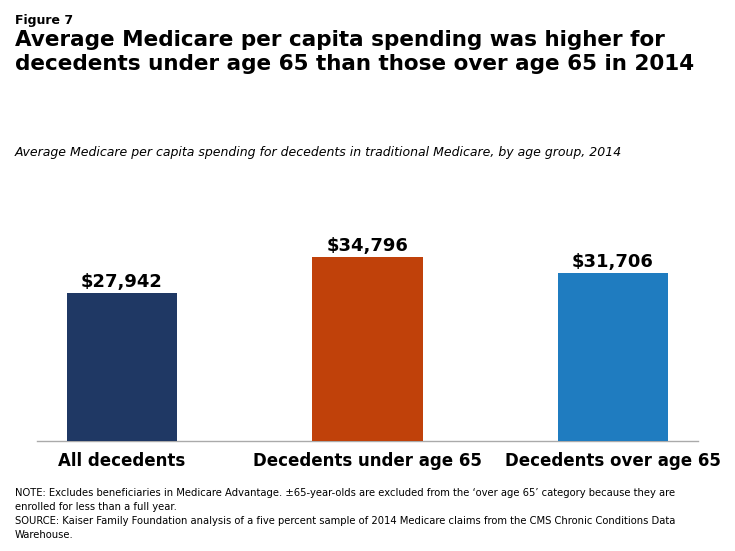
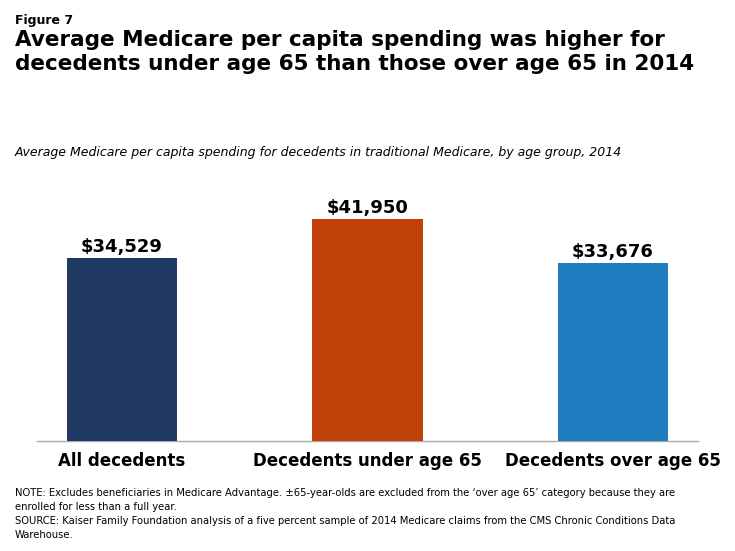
All decedents: $27,942 -> $34,529
Decedents under age 65: $34,796 -> $41,950
Decedents over age 65: $31,706 -> $33,676
